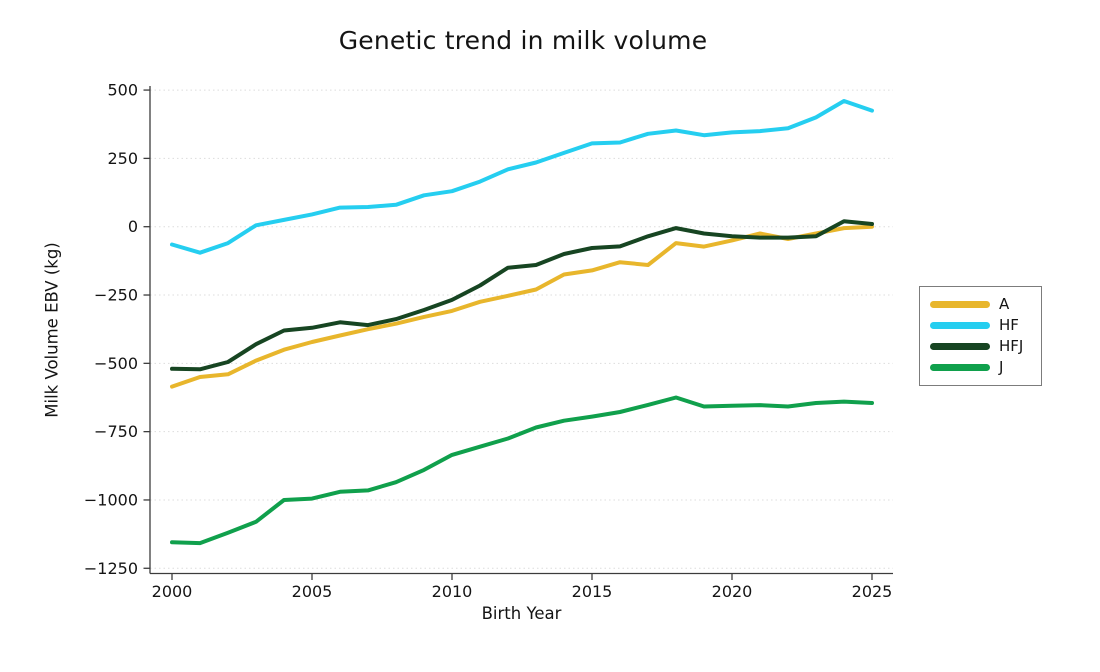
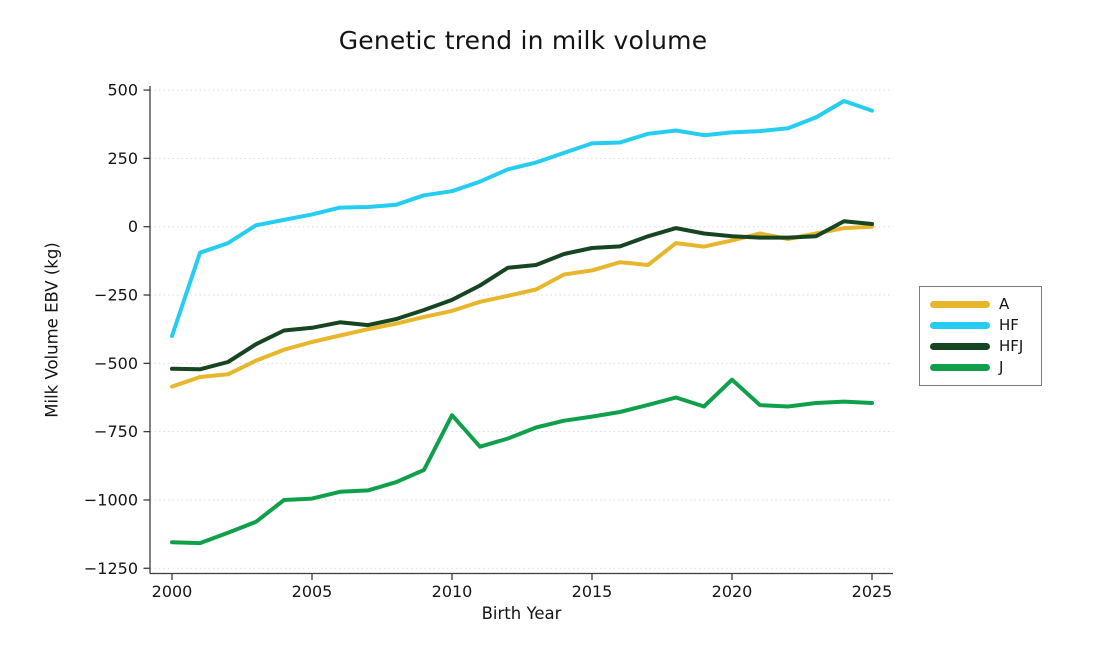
HF/2000: -60 -> -400
J/2010: -840 -> -690
J/2020: -660 -> -560
